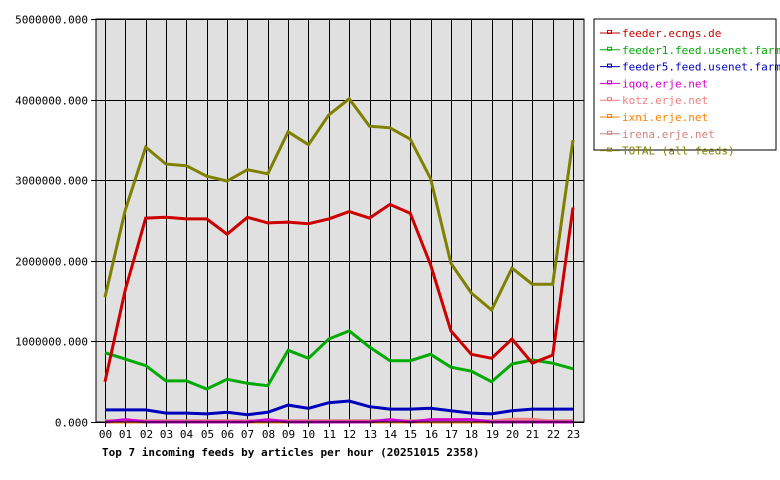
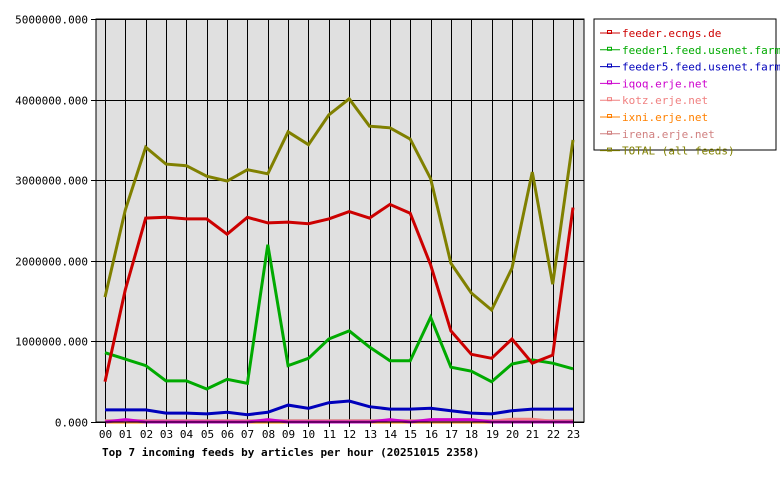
feeder1.feed.usenet.farm/08: 400000 -> 2200000
feeder1.feed.usenet.farm/09: 900000 -> 700000
feeder1.feed.usenet.farm/16: 800000 -> 1300000
TOTAL (all feeds)/21: 1700000 -> 3100000
